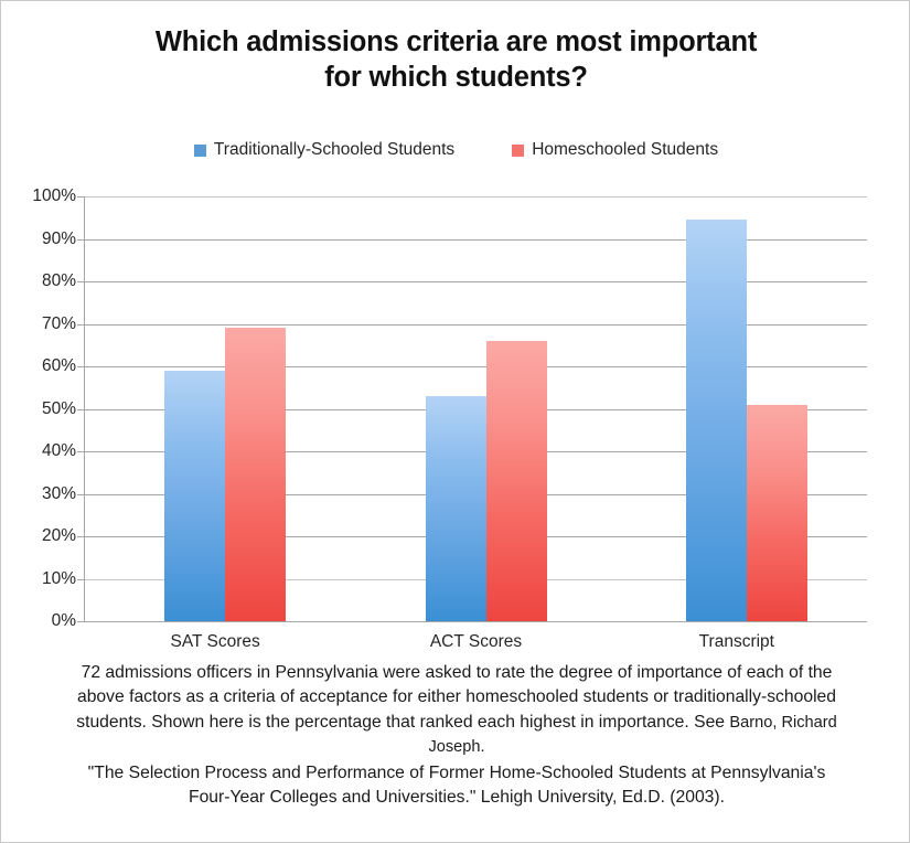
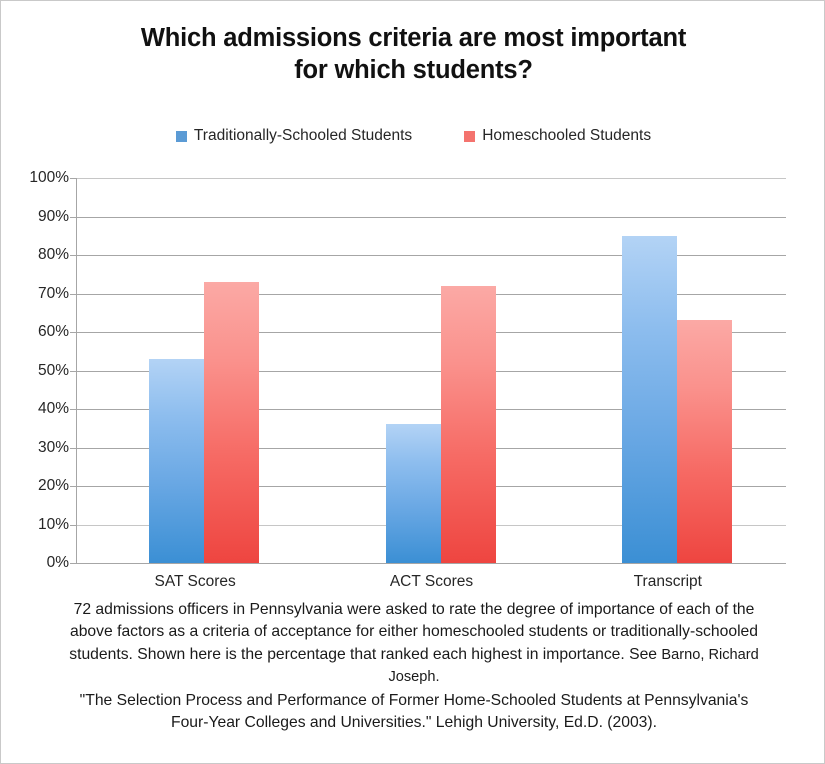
Traditionally-Schooled Students/SAT Scores: 59% -> 53%
Homeschooled Students/SAT Scores: 69% -> 73%
Traditionally-Schooled Students/ACT Scores: 53% -> 36%
Homeschooled Students/ACT Scores: 66% -> 72%
Traditionally-Schooled Students/Transcript: 94% -> 85%
Homeschooled Students/Transcript: 51% -> 63%
